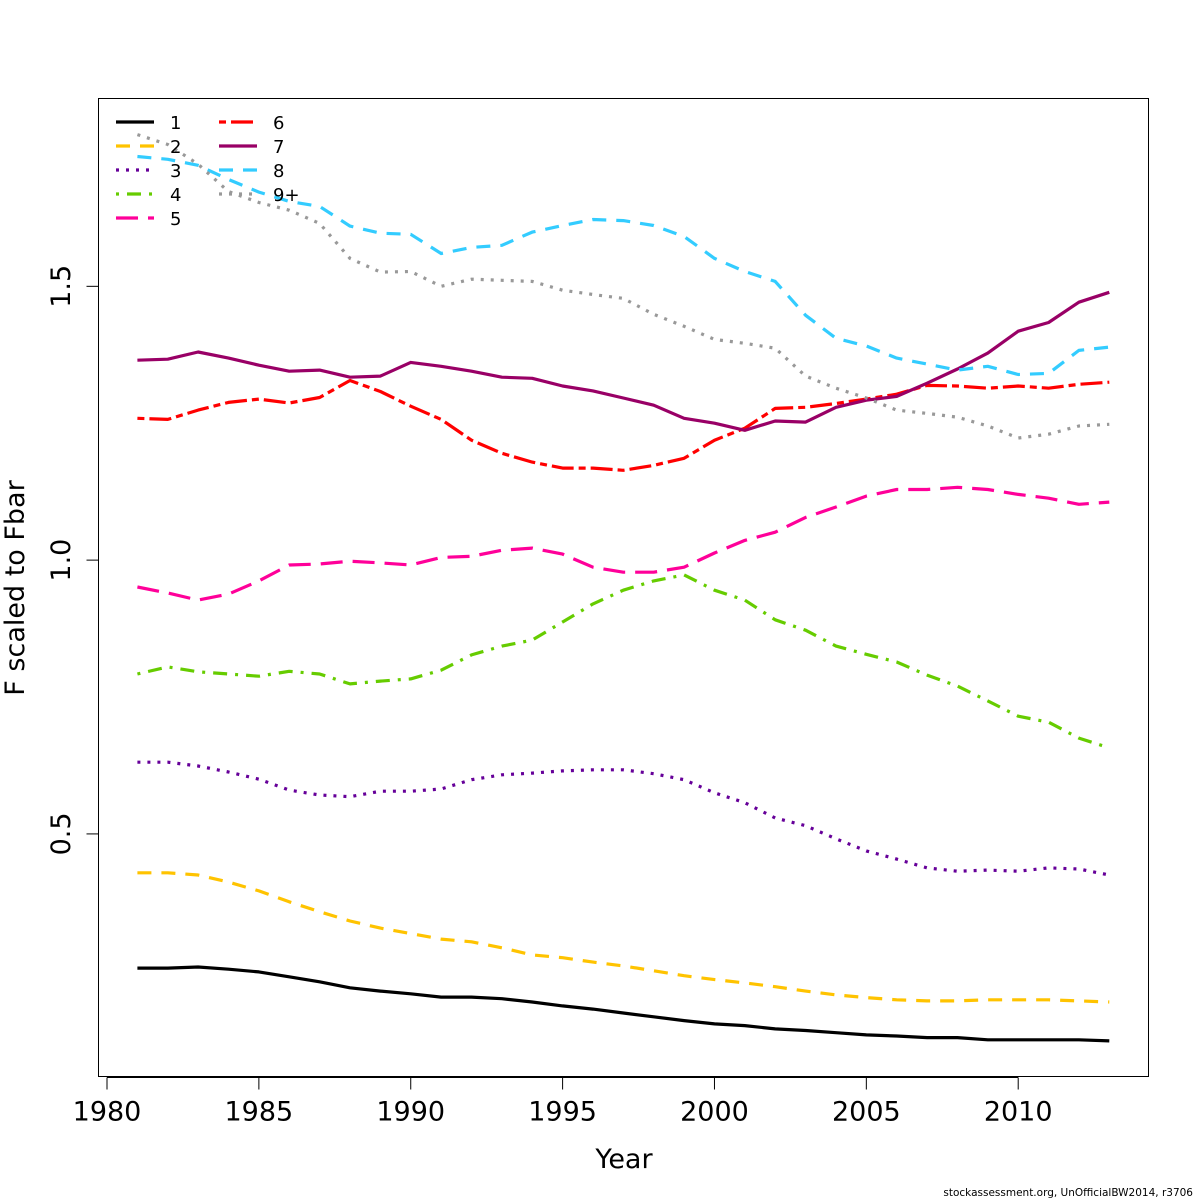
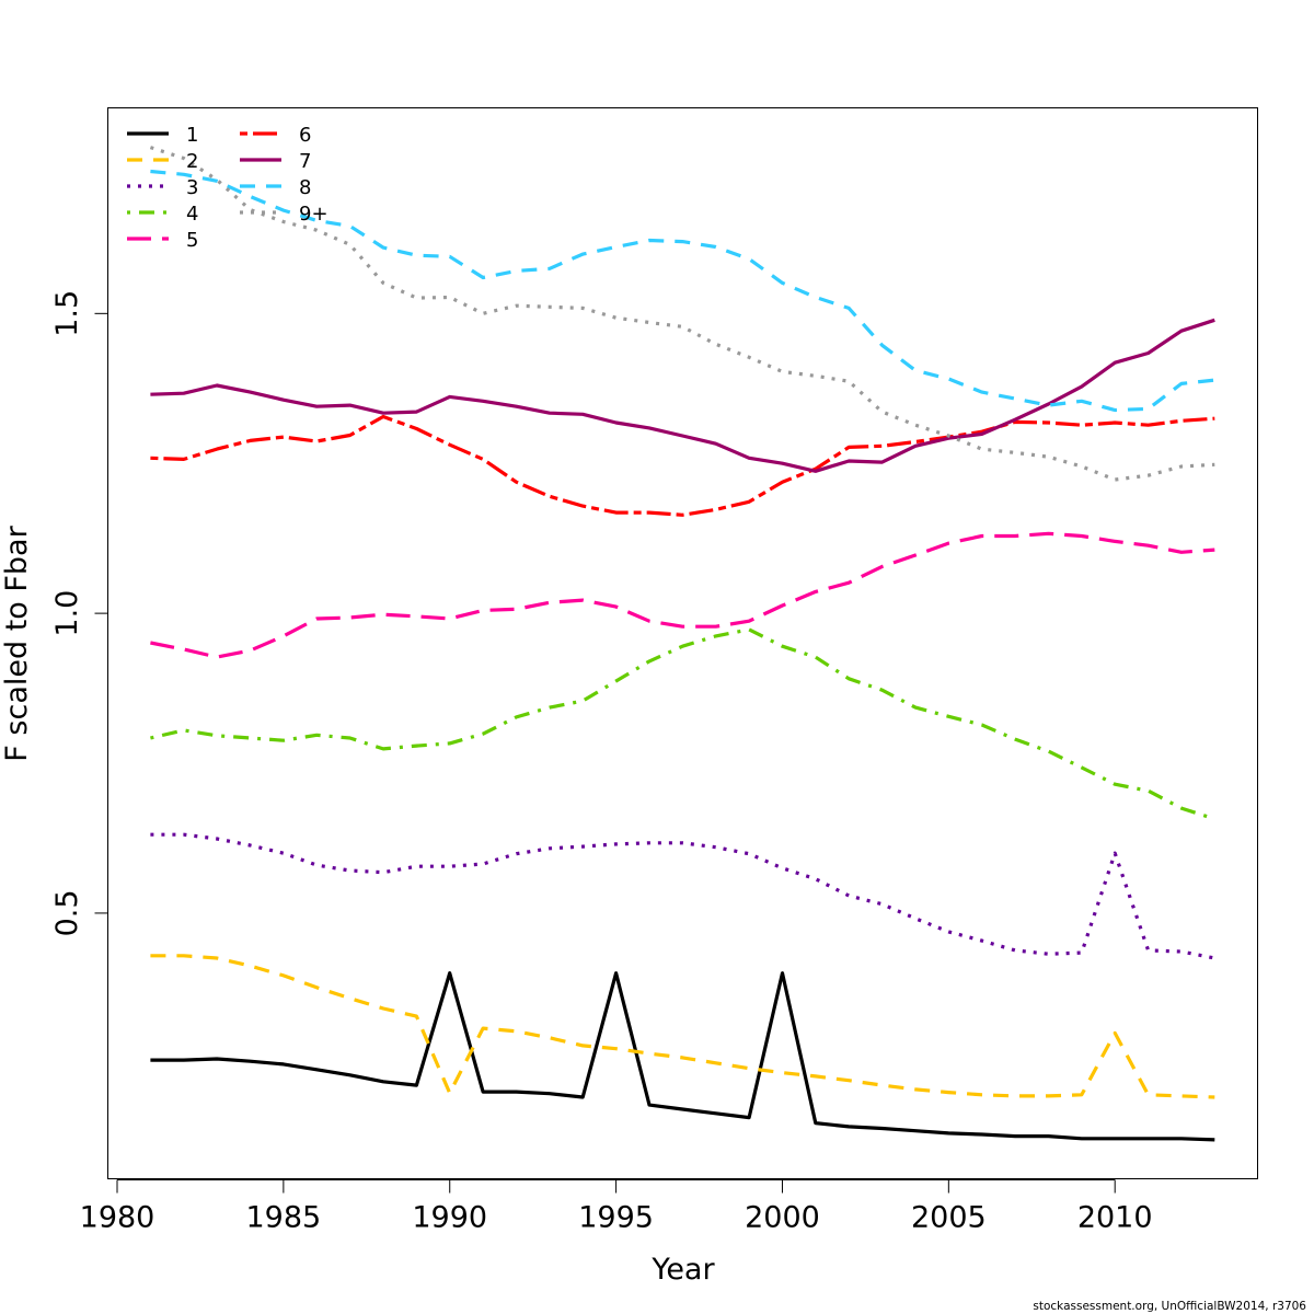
1/1990: 0.2 -> 0.4
2/1990: 0.3 -> 0.2
1/1995: 0.2 -> 0.4
1/2000: 0.2 -> 0.4
2/2010: 0.2 -> 0.3
3/2010: 0.4 -> 0.6
